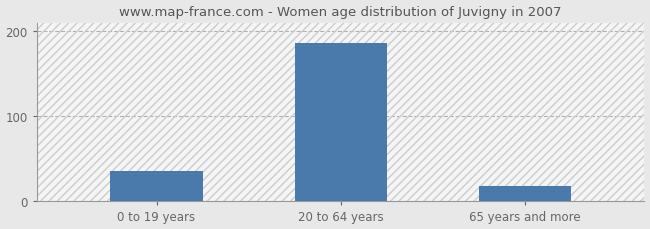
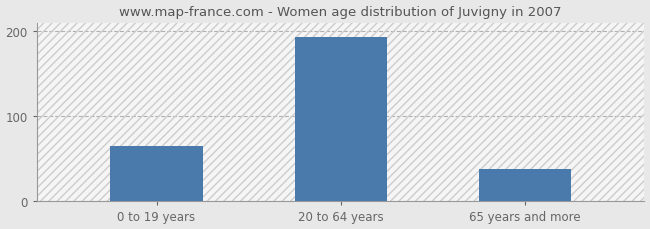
0 to 19 years: 36 -> 65
20 to 64 years: 186 -> 193
65 years and more: 18 -> 38
